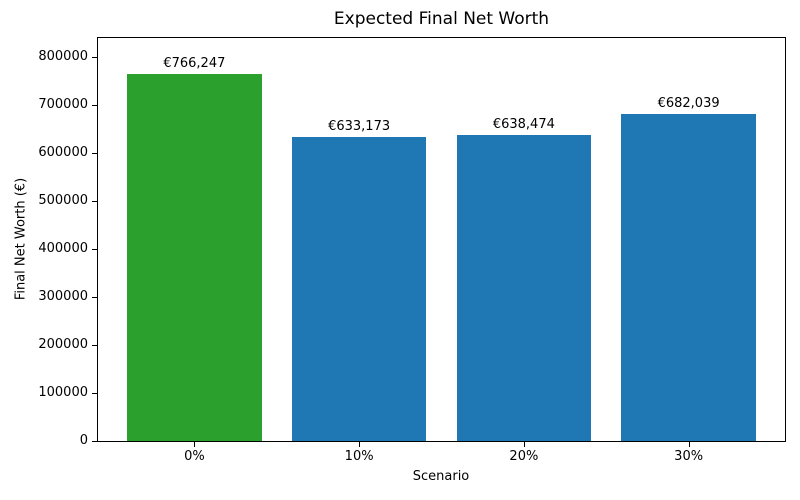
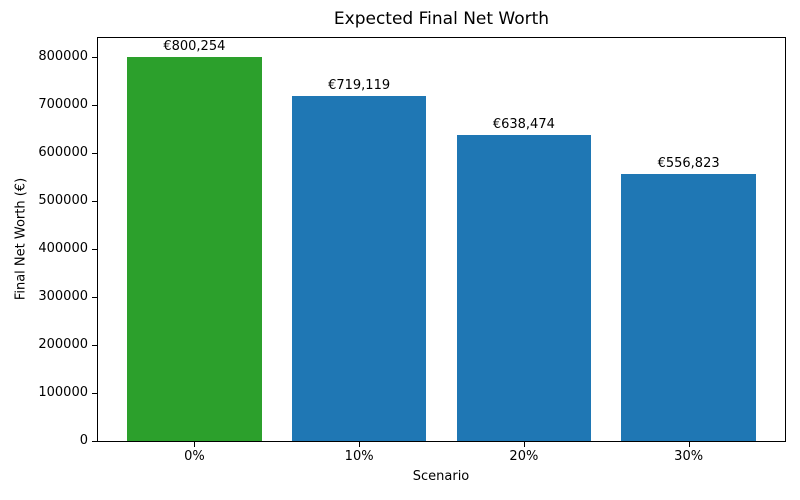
0%: €766,247 -> €800,254
10%: €633,173 -> €719,119
30%: €682,039 -> €556,823
